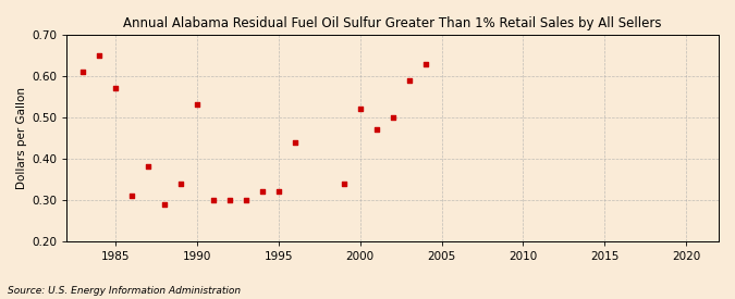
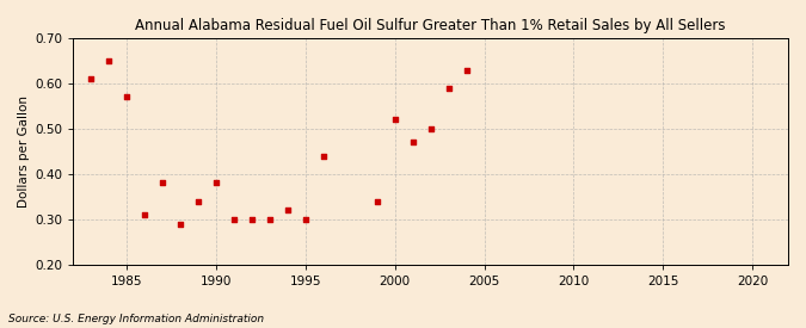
1990: 0.53 -> 0.38
1995: 0.32 -> 0.30
